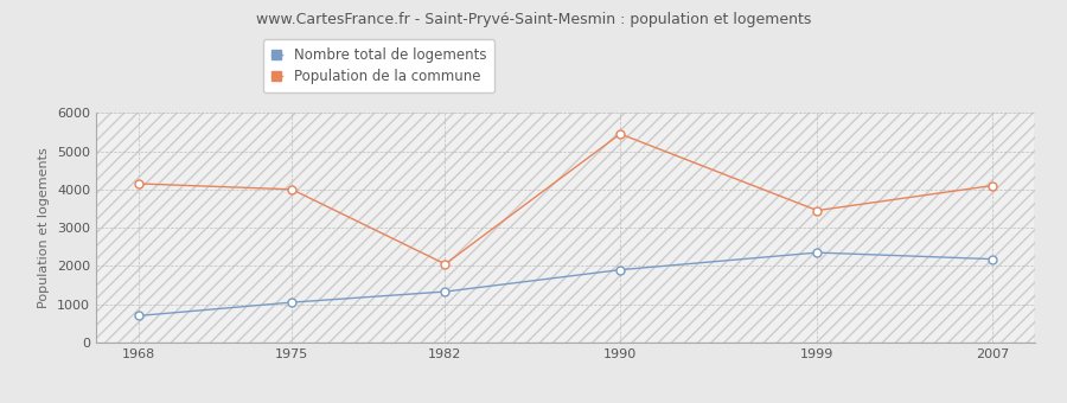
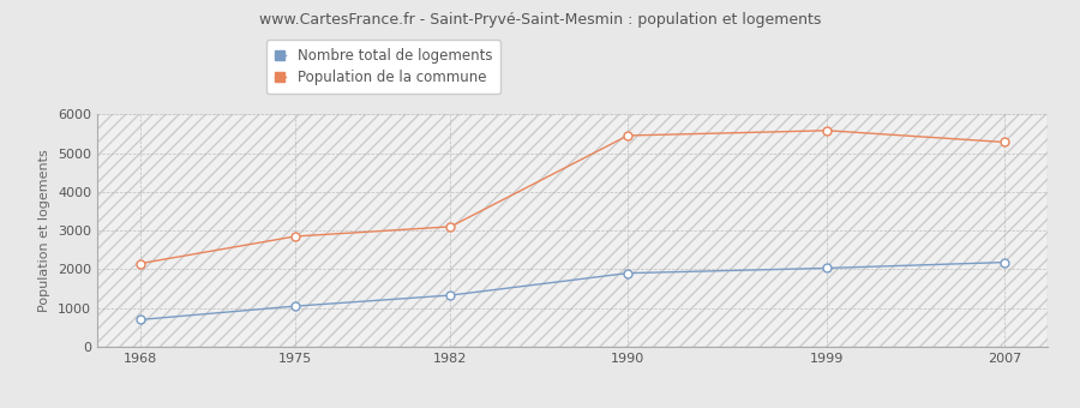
Population de la commune/1968: 4150 -> 2150
Population de la commune/1975: 4000 -> 2850
Population de la commune/1982: 2050 -> 3100
Nombre total de logements/1999: 2350 -> 2030
Population de la commune/1999: 3450 -> 5580
Population de la commune/2007: 4100 -> 5280
